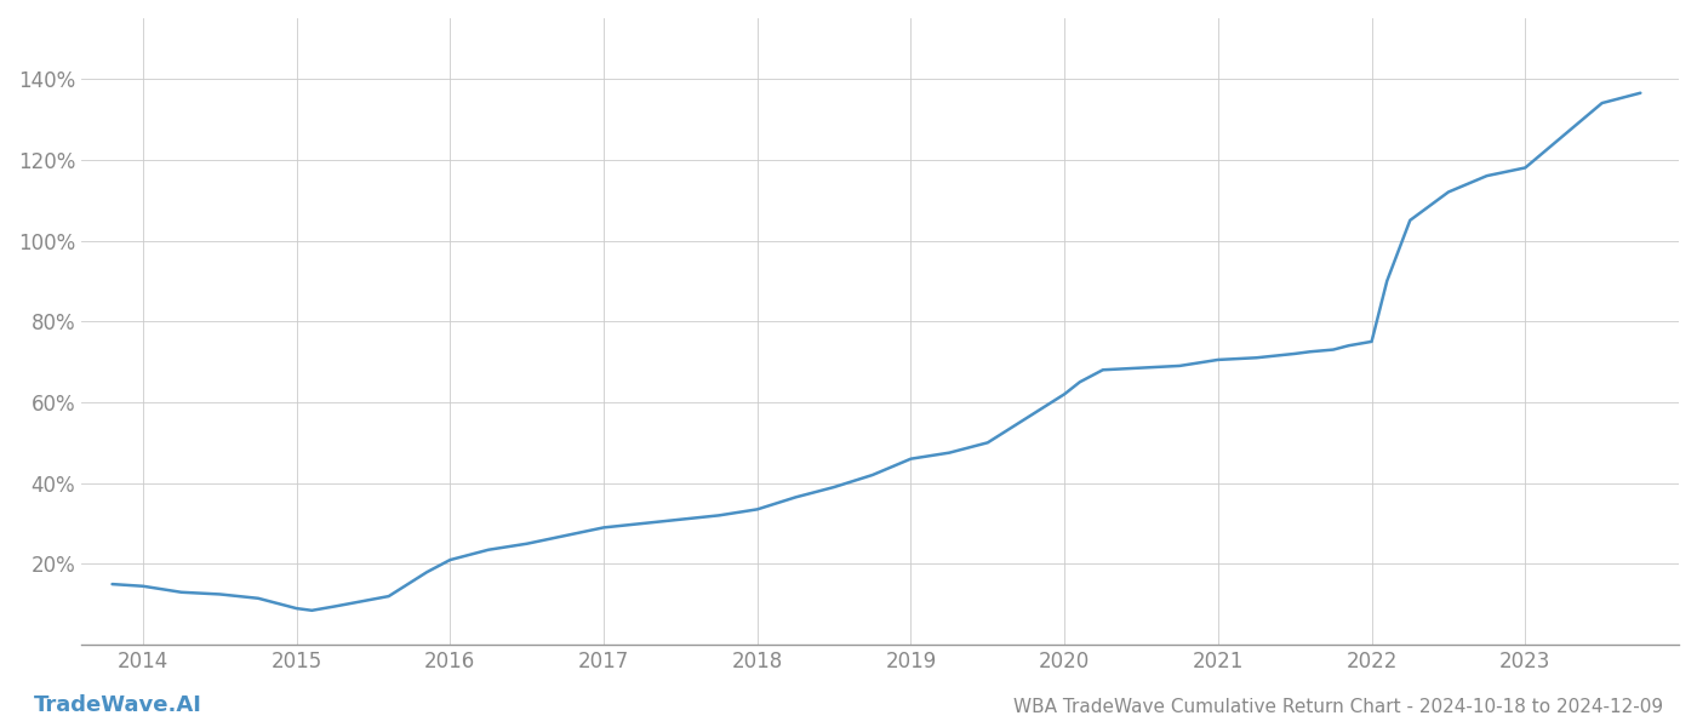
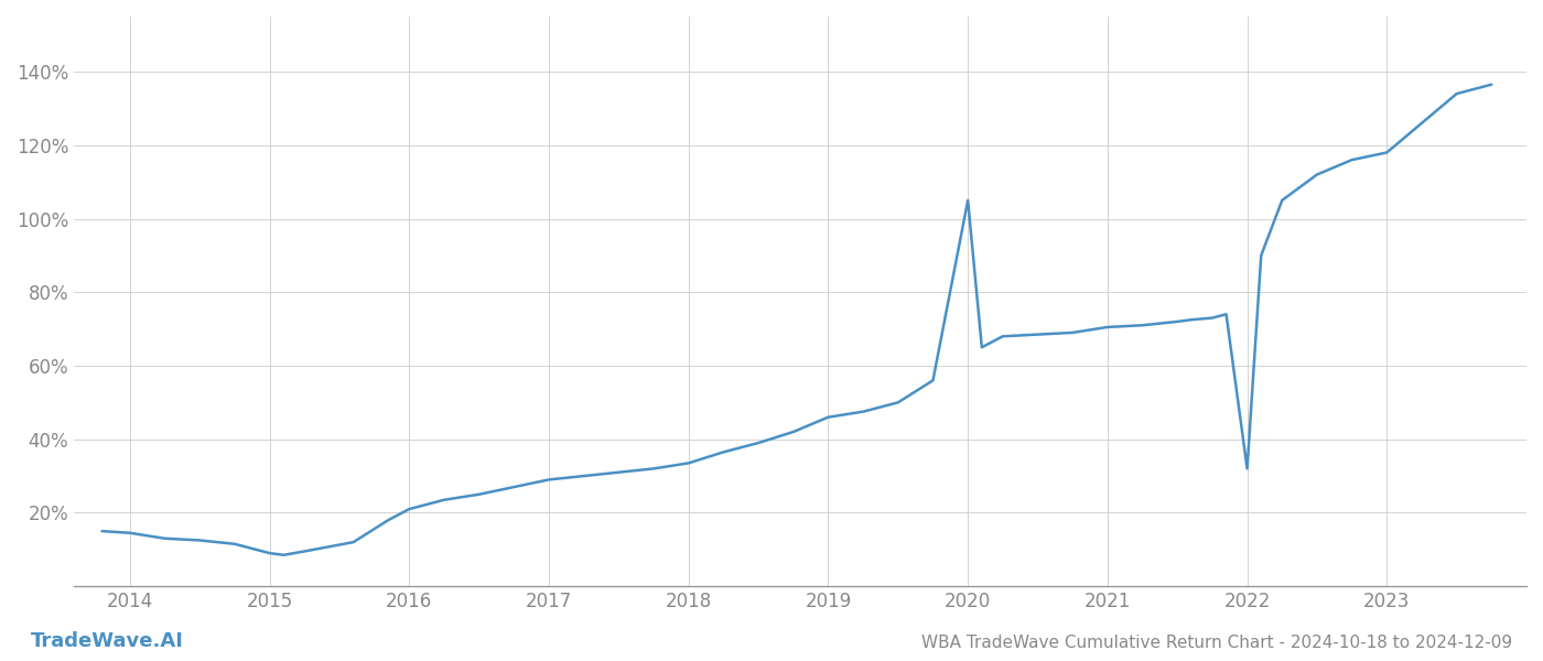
2020: 62.0% -> 105.0%
2022: 75.0% -> 32.0%
